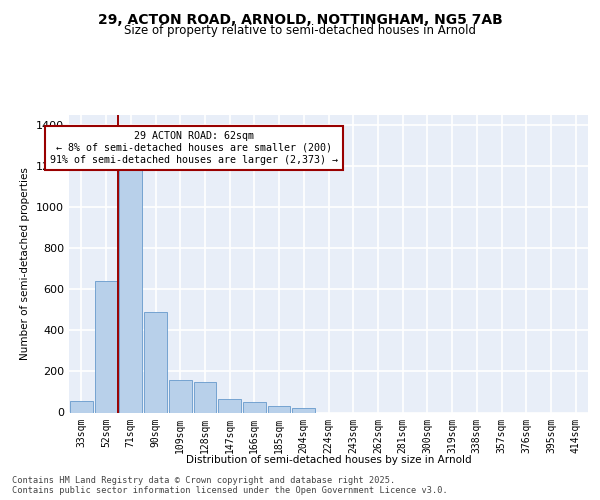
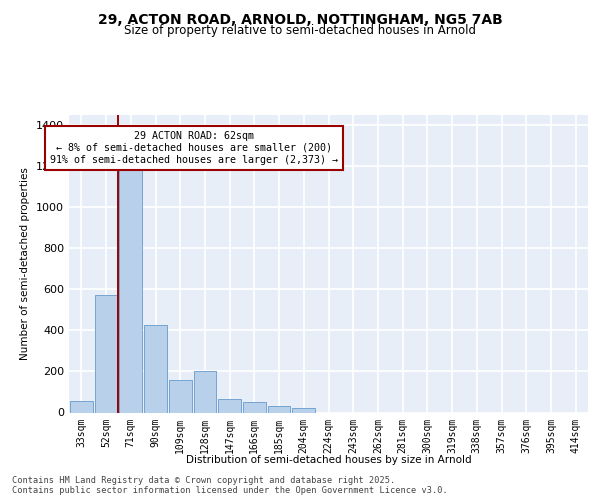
52sqm: 640 -> 575
90sqm: 490 -> 425
128sqm: 150 -> 200
